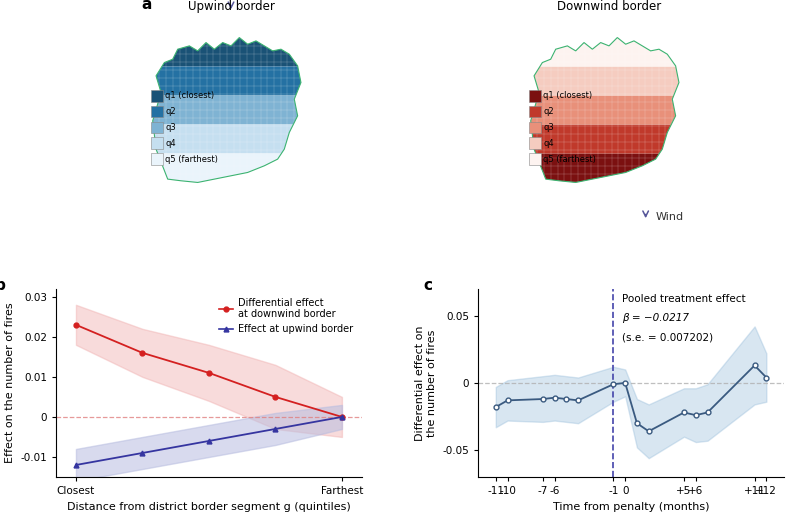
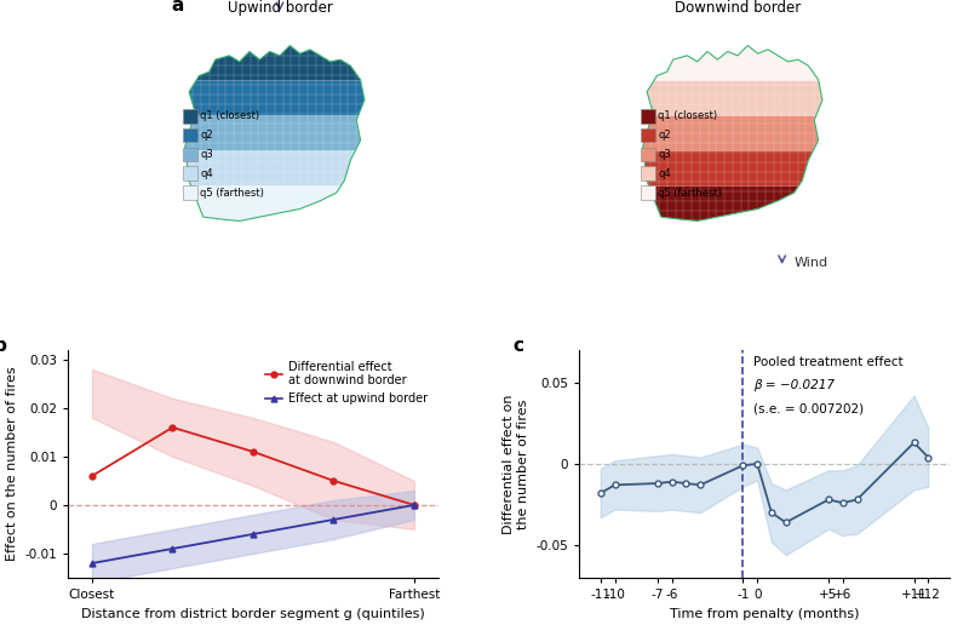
Differential effect at downwind border/Closest: 0.023 -> 0.006
